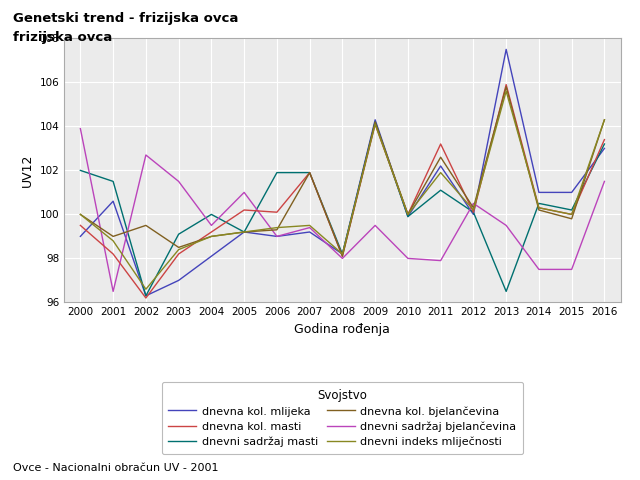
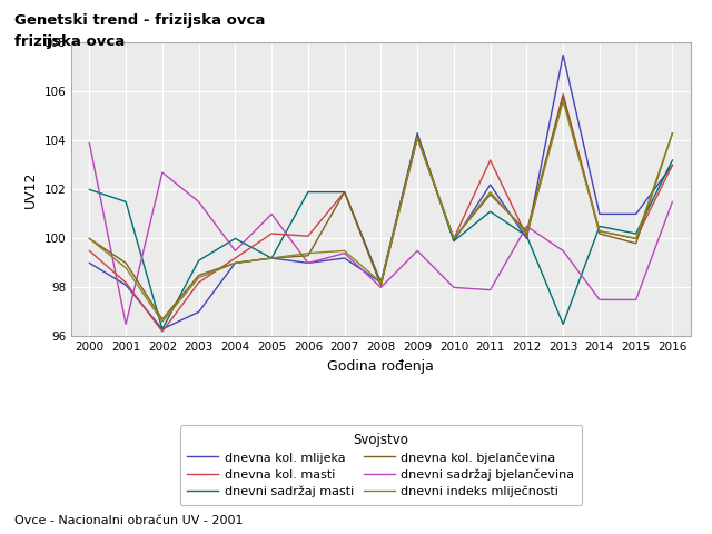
dnevna kol. mlijeka/2001: 100.6 -> 98.1
dnevna kol. bjelančevina/2002: 99.5 -> 96.7
dnevna kol. mlijeka/2004: 98.1 -> 99.0
dnevna kol. bjelančevina/2011: 102.6 -> 101.8
dnevna kol. masti/2016: 103.4 -> 103.0
